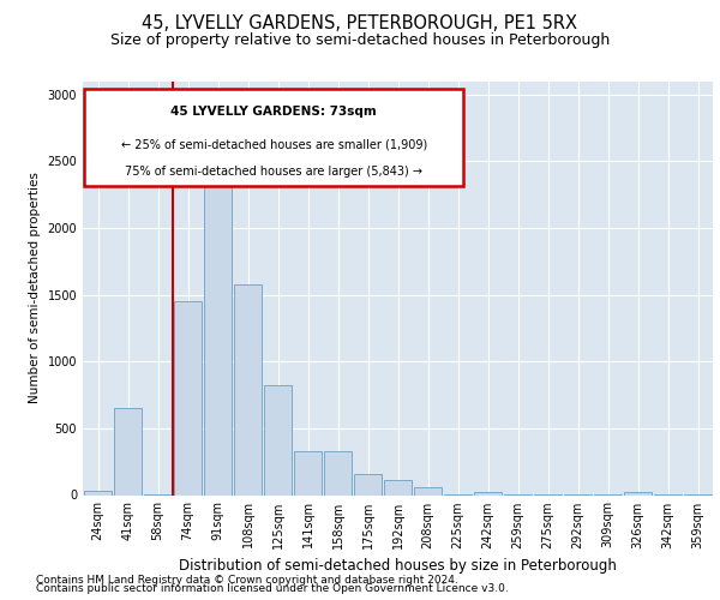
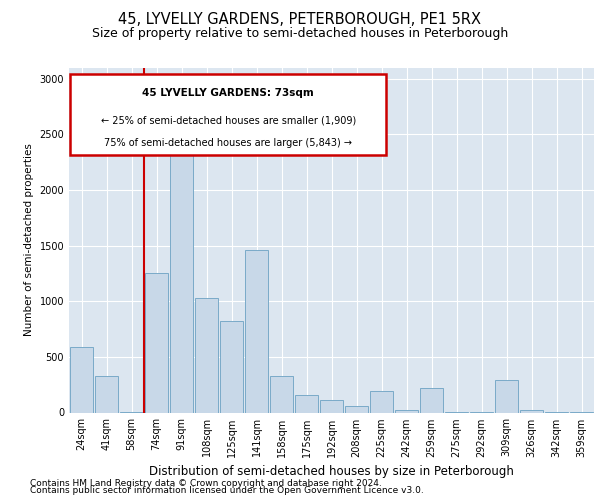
24sqm: 30 -> 590
41sqm: 650 -> 330
74sqm: 1450 -> 1250
108sqm: 1580 -> 1030
141sqm: 330 -> 1460
225sqm: 0 -> 190
259sqm: 0 -> 220
309sqm: 0 -> 290
